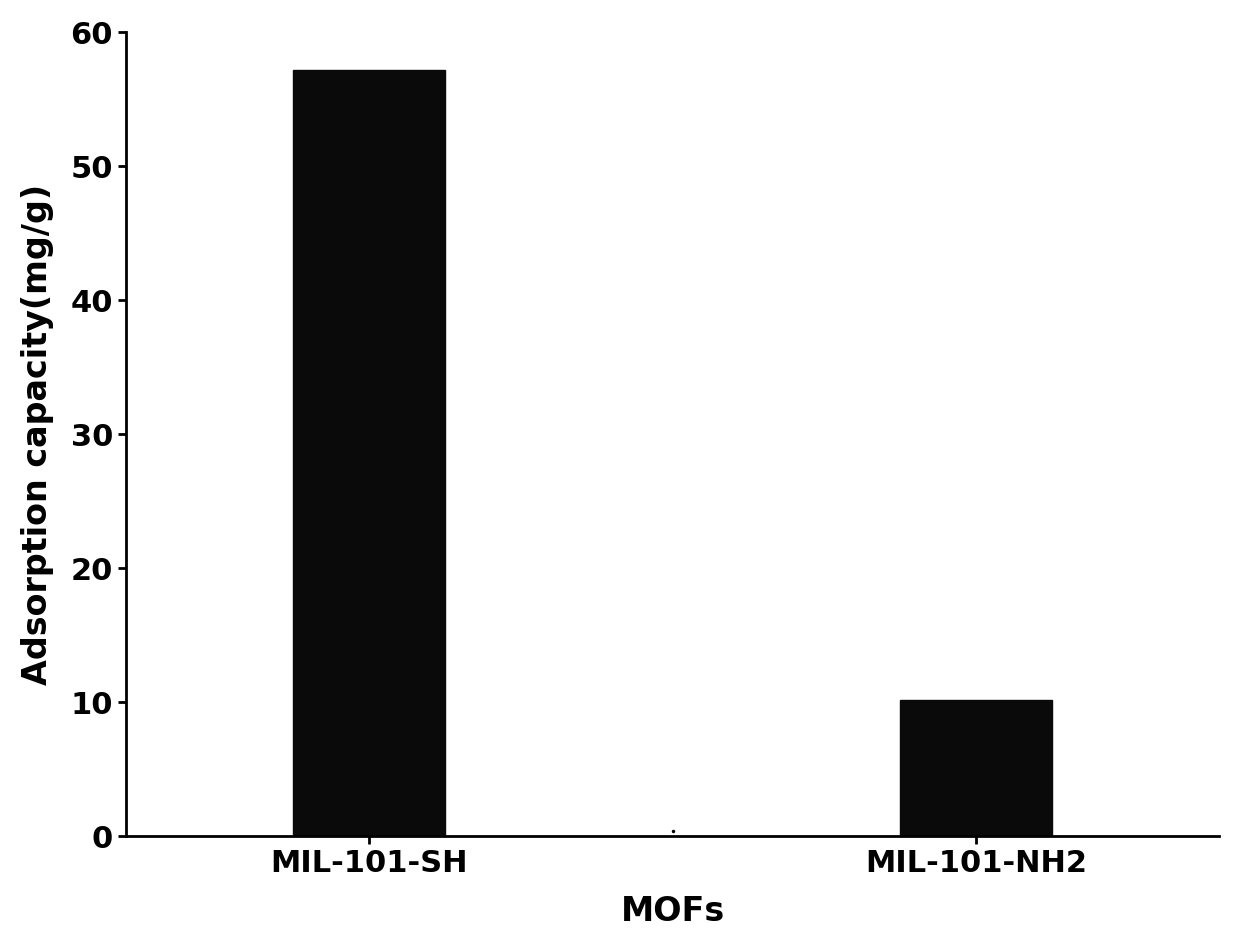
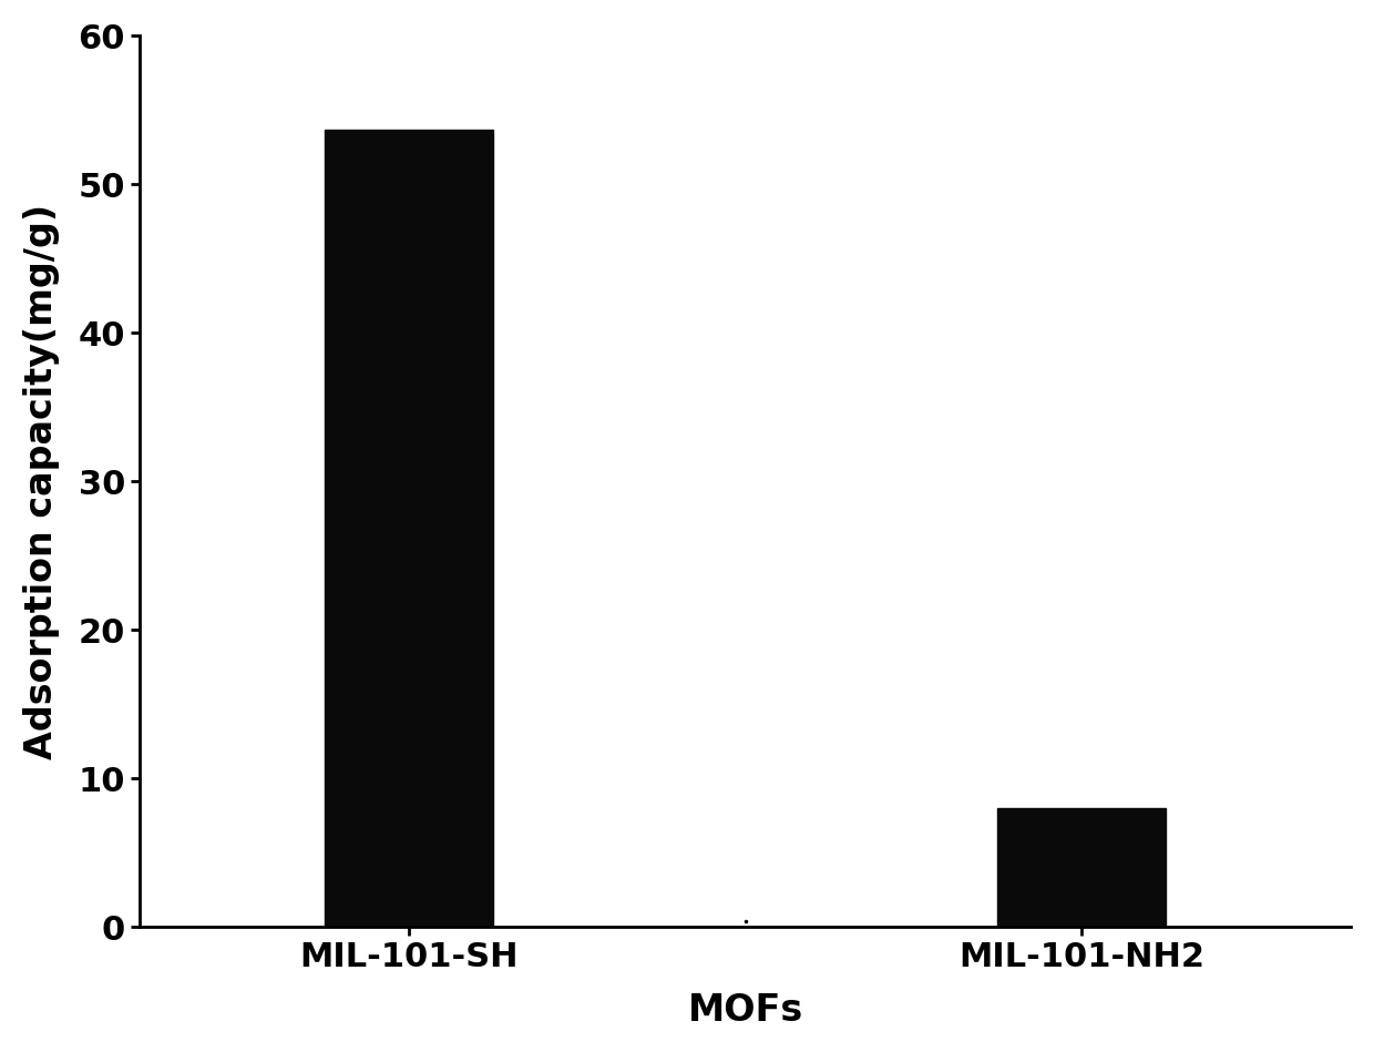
MIL-101-SH: 57.2 -> 53.7
MIL-101-NH2: 10.2 -> 8.0
